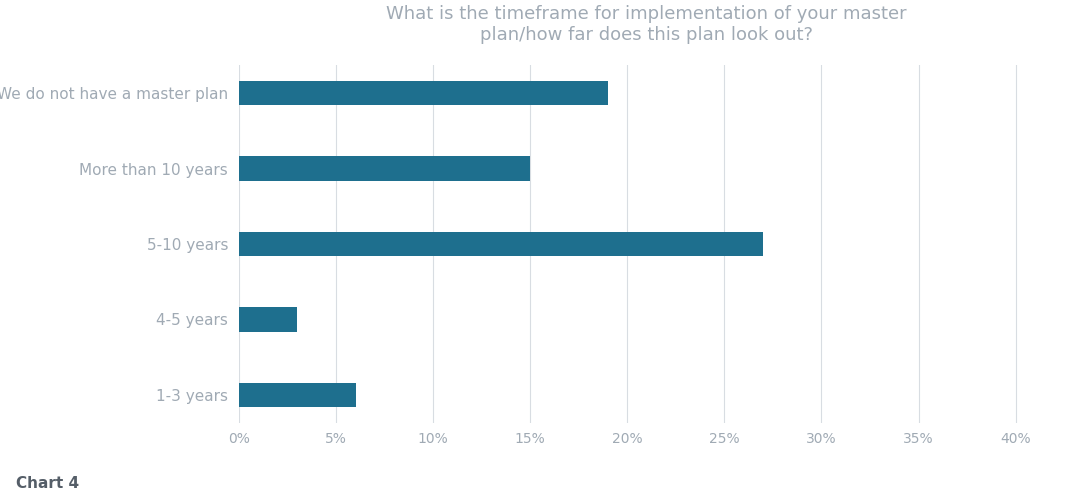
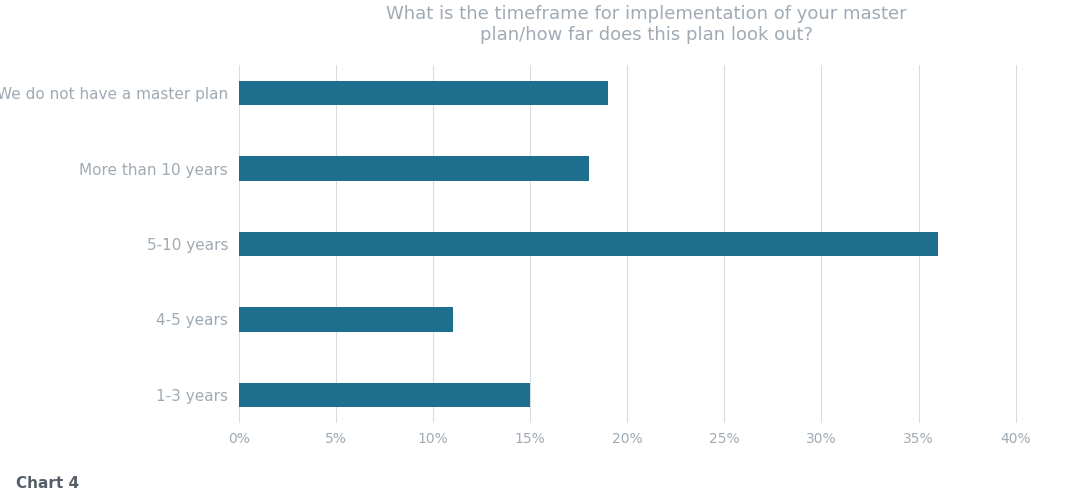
More than 10 years: 15% -> 18%
5-10 years: 27% -> 36%
4-5 years: 3% -> 11%
1-3 years: 6% -> 15%
